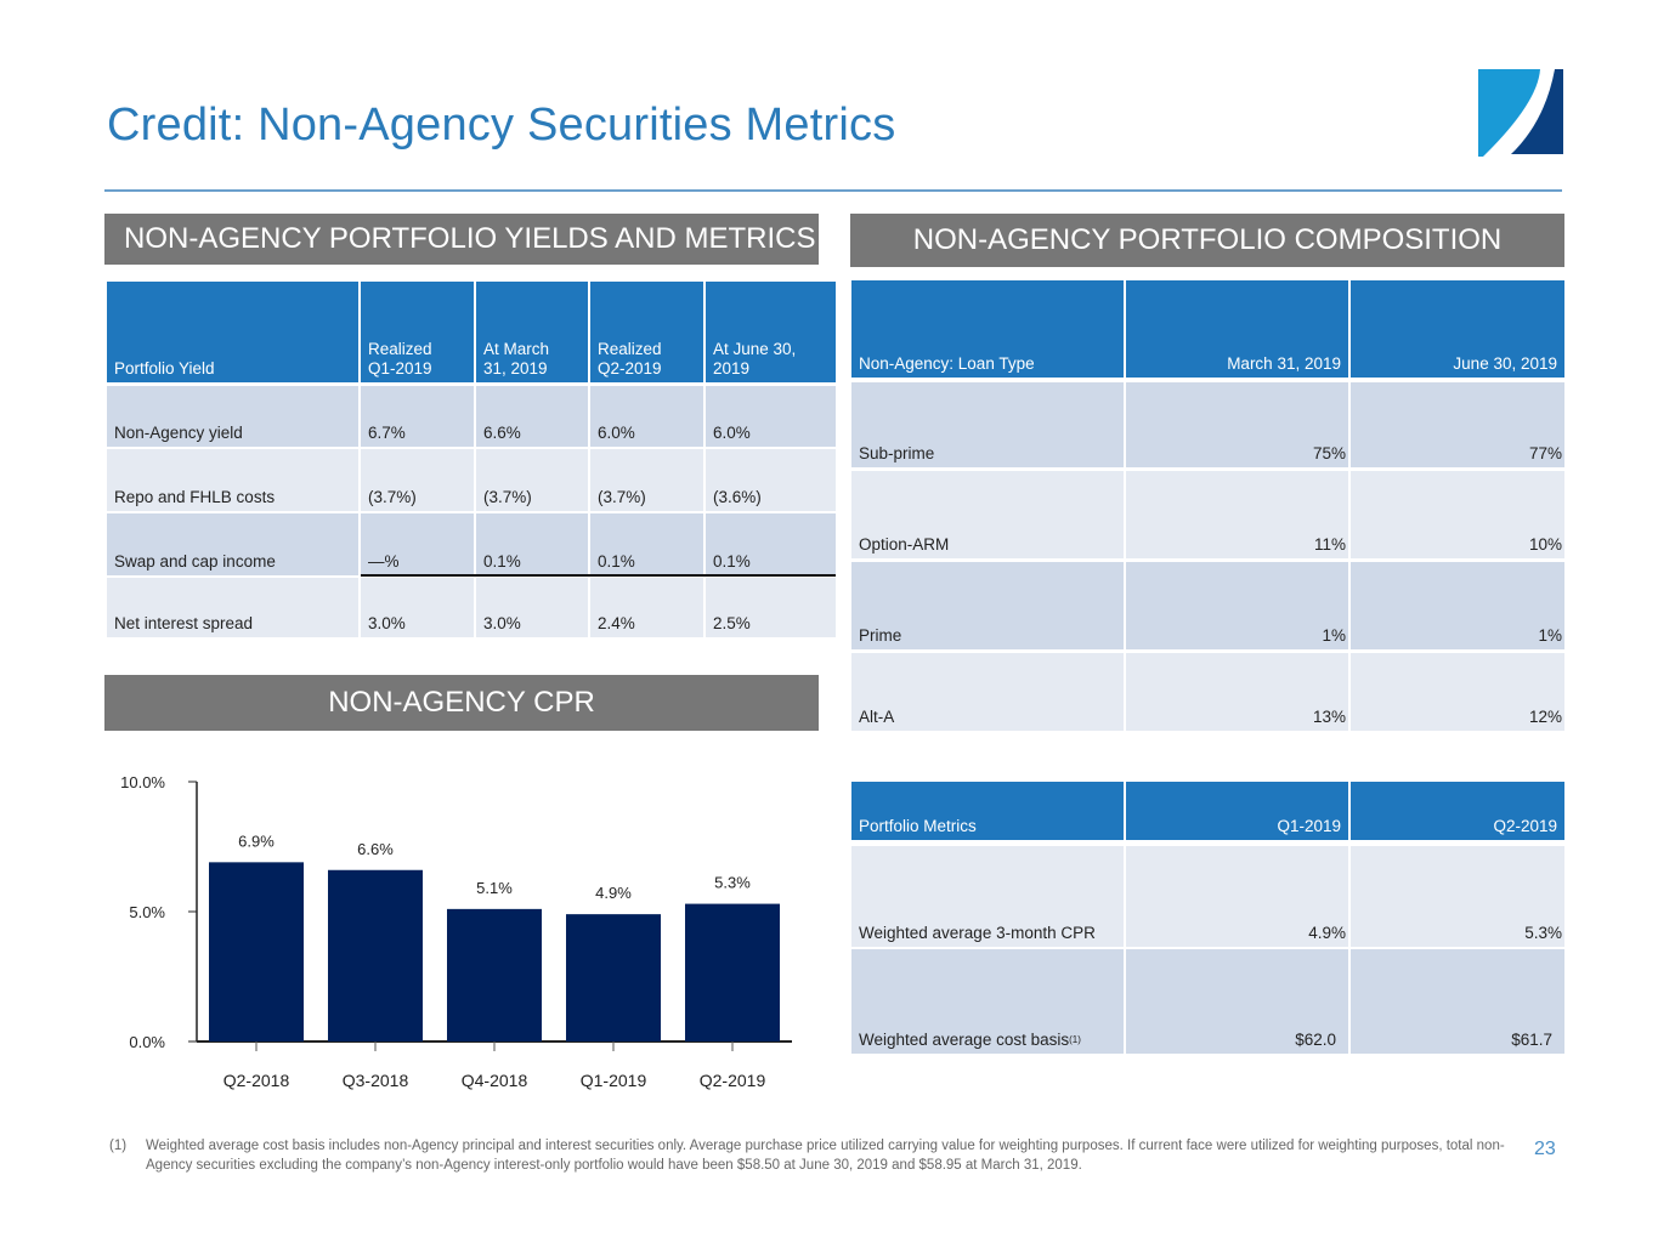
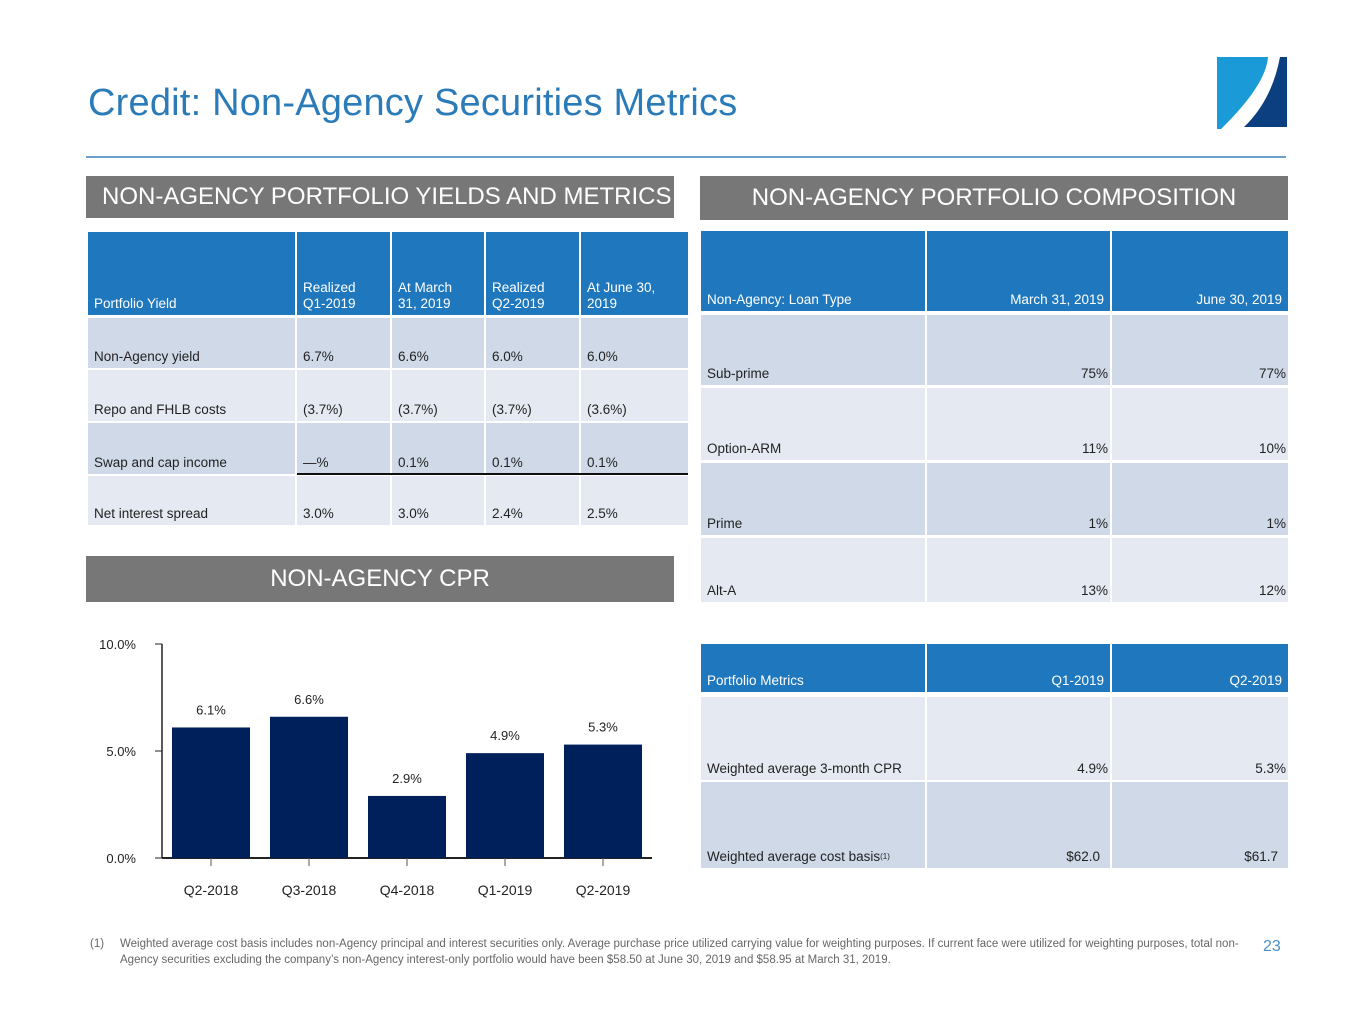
Q2-2018: 6.9% -> 6.1%
Q4-2018: 5.1% -> 2.9%
